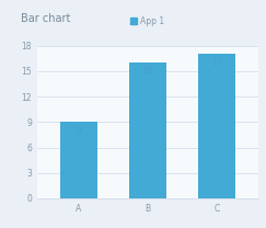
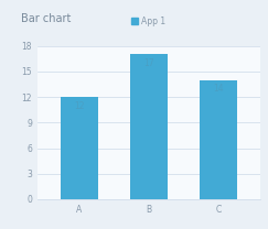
A: 9 -> 12
B: 16 -> 17
C: 17 -> 14
